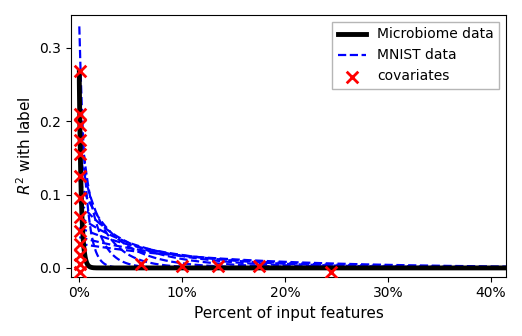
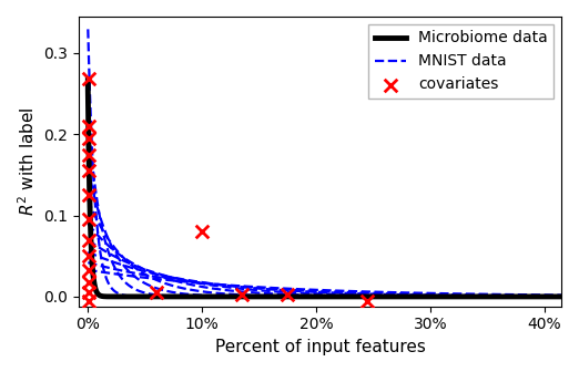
covariates/10%: 0.003 -> 0.080
